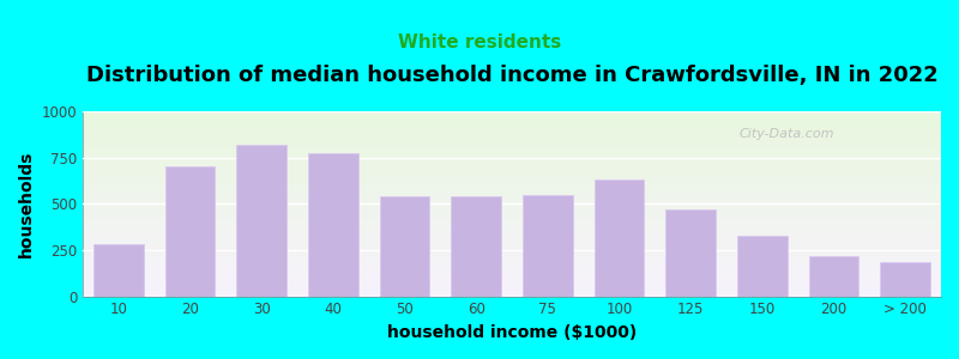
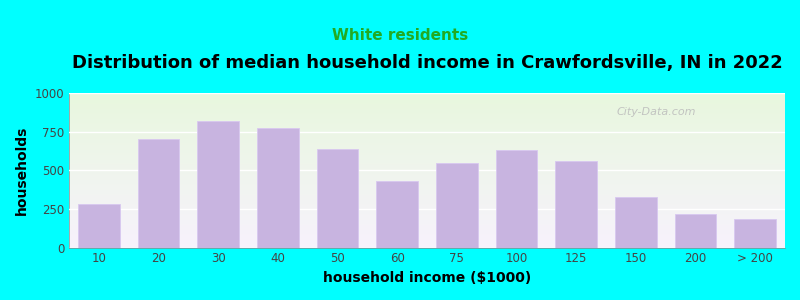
50: 540 -> 640
60: 540 -> 430
125: 470 -> 560
